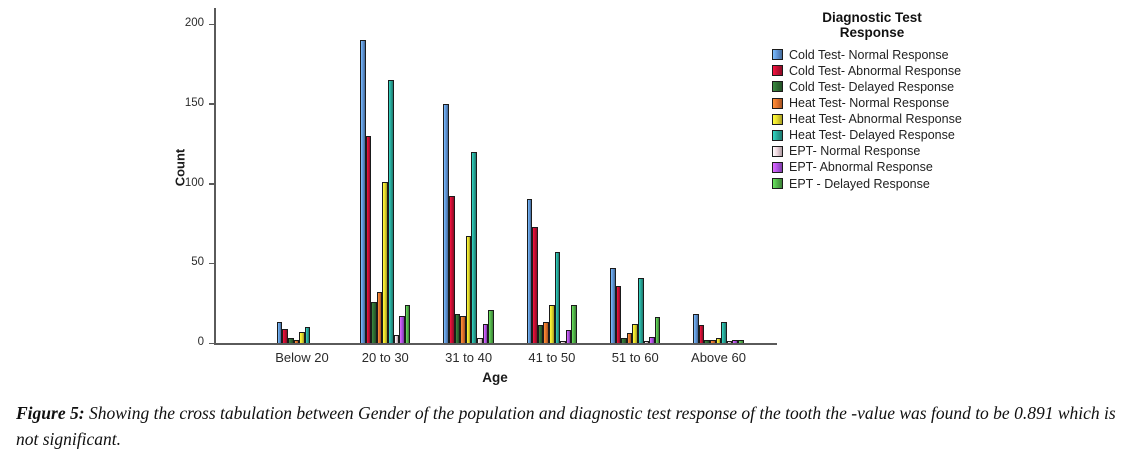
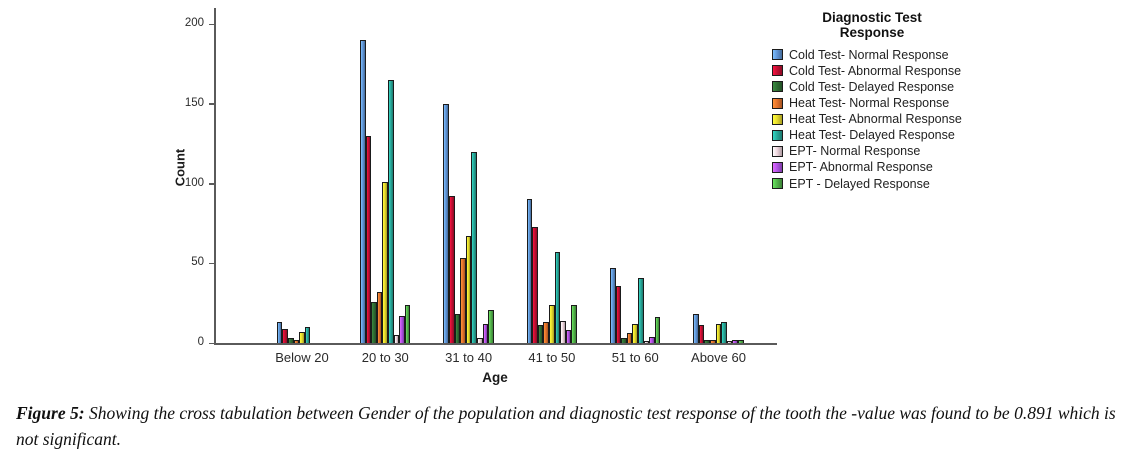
Heat Test- Normal Response/31 to 40: 17 -> 53
EPT- Normal Response/41 to 50: 1 -> 14
Heat Test- Abnormal Response/Above 60: 3 -> 12
